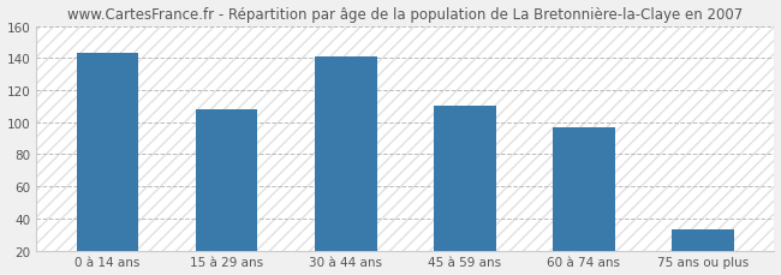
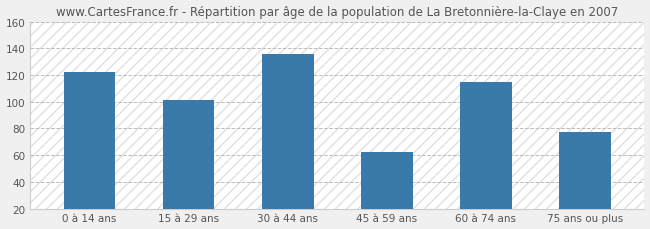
0 à 14 ans: 143 -> 122
15 à 29 ans: 108 -> 101
30 à 44 ans: 141 -> 136
45 à 59 ans: 110 -> 62
60 à 74 ans: 97 -> 115
75 ans ou plus: 33 -> 77
